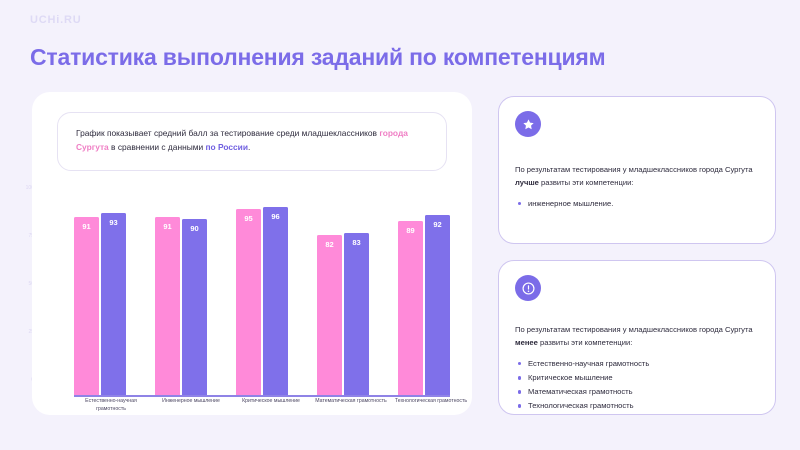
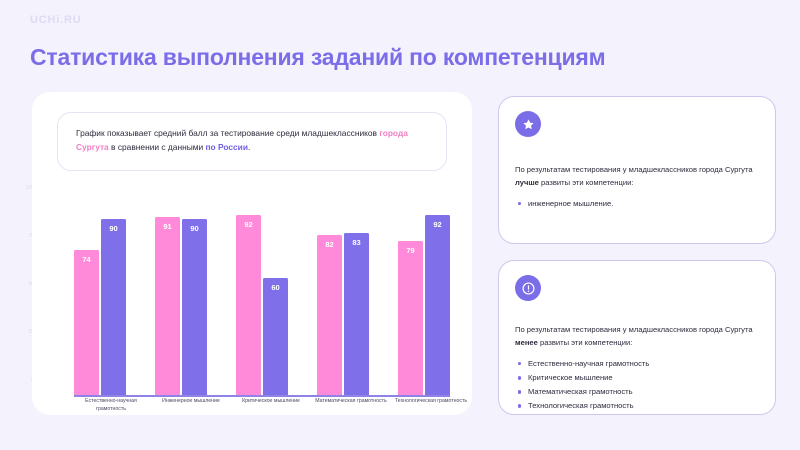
города Сургута/Естественно-научная грамотность: 91 -> 74
по России/Естественно-научная грамотность: 93 -> 90
города Сургута/Критическое мышление: 95 -> 92
по России/Критическое мышление: 96 -> 60
города Сургута/Технологическая грамотность: 89 -> 79
